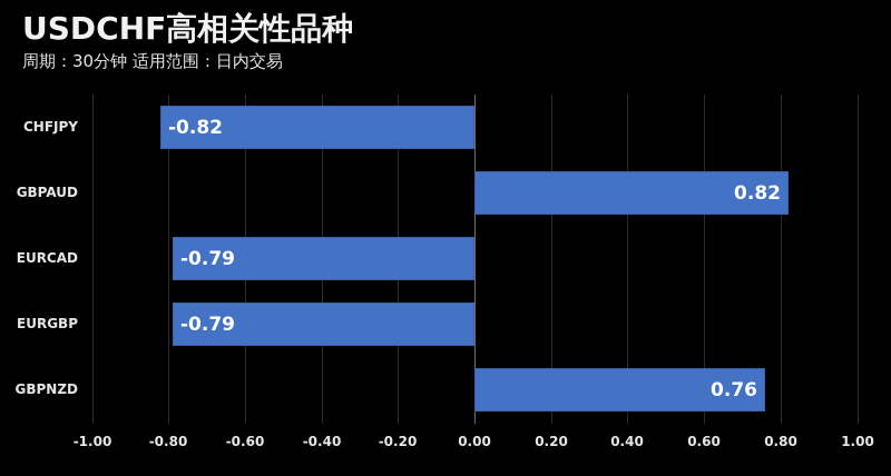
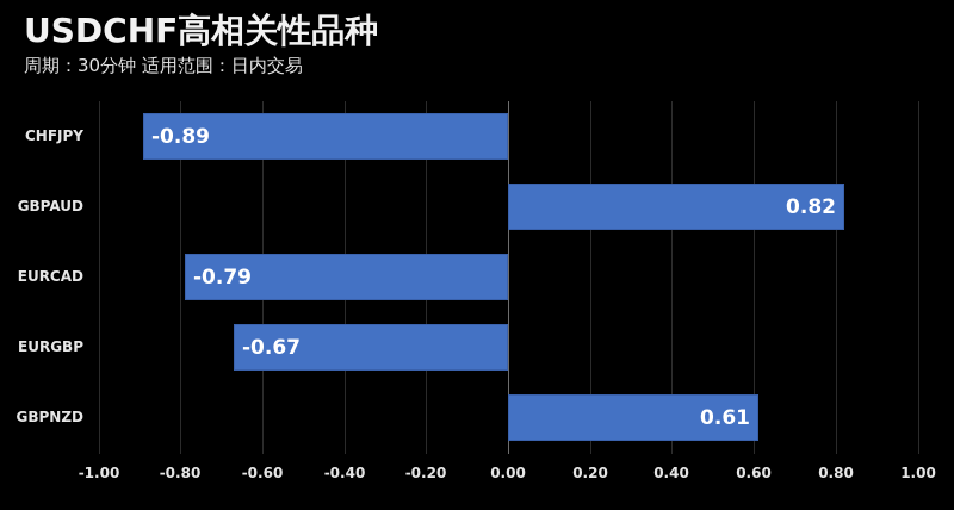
CHFJPY: -0.82 -> -0.89
EURGBP: -0.79 -> -0.67
GBPNZD: 0.76 -> 0.61
